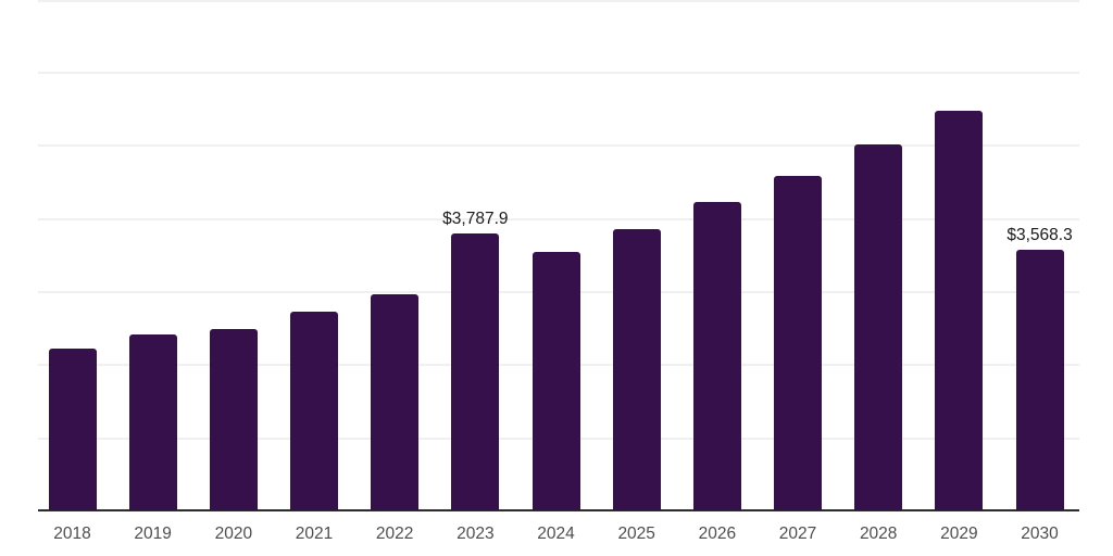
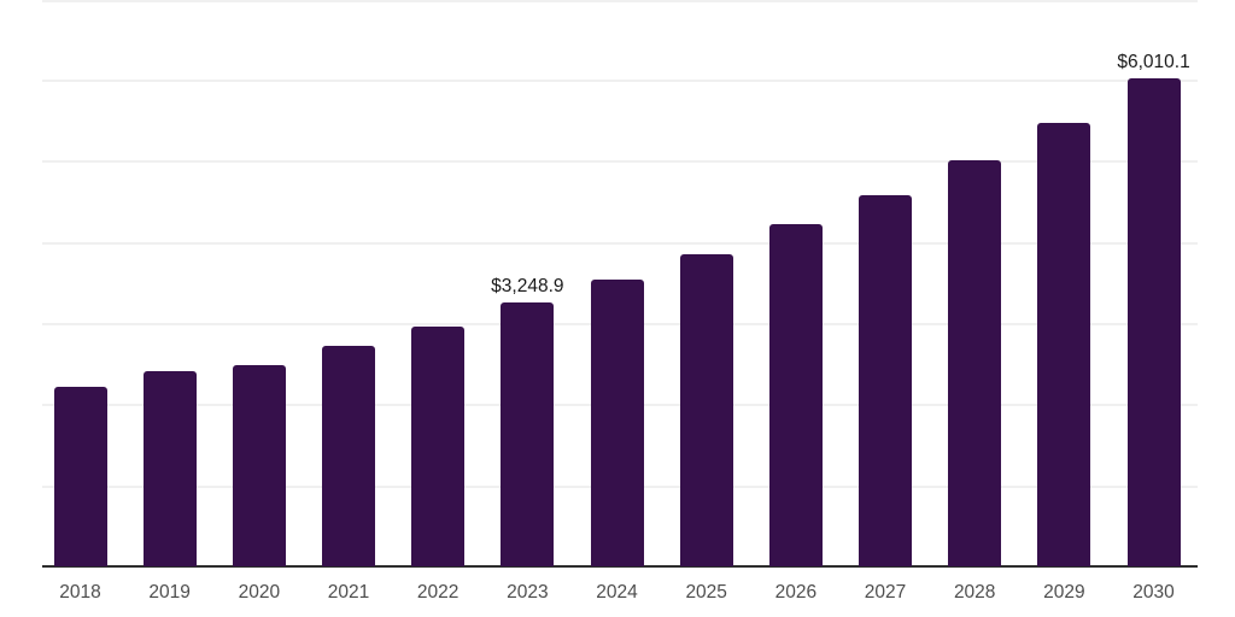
2023: $3,787.9 -> $3,248.9
2030: $3,568.3 -> $6,010.1
